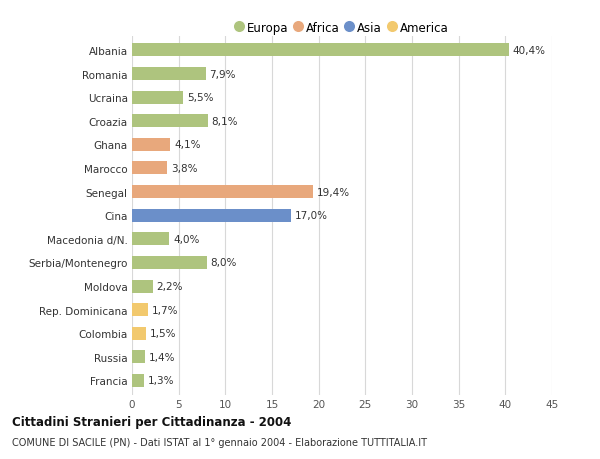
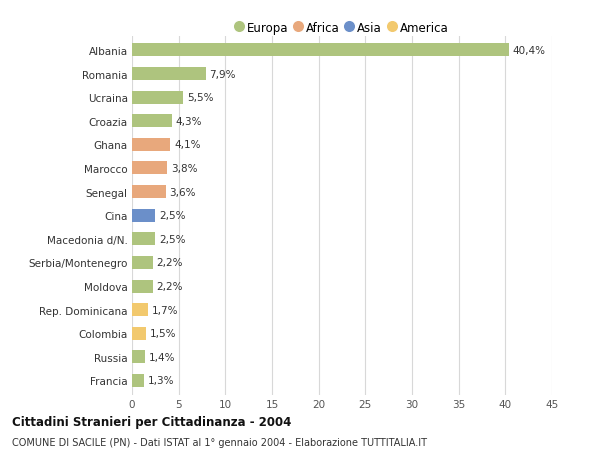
Croazia: 8,1% -> 4,3%
Senegal: 19,4% -> 3,6%
Cina: 17,0% -> 2,5%
Macedonia d/N.: 4,0% -> 2,5%
Serbia/Montenegro: 8,0% -> 2,2%
